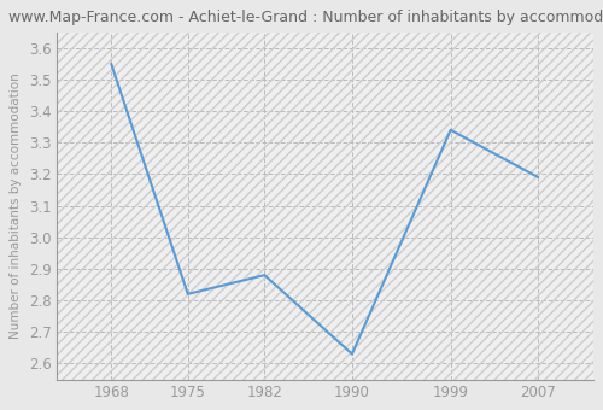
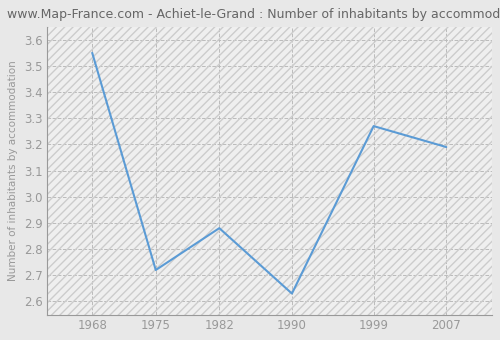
1975: 2.82 -> 2.72
1999: 3.34 -> 3.27
